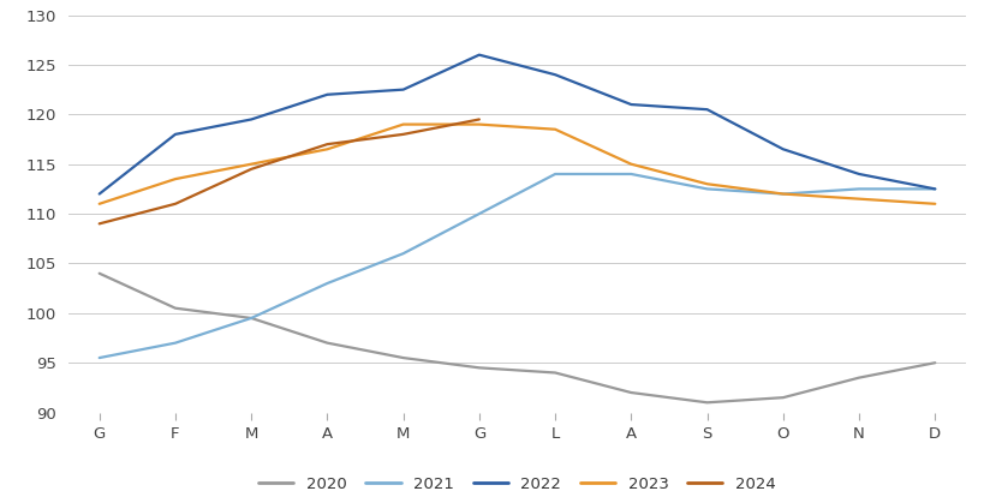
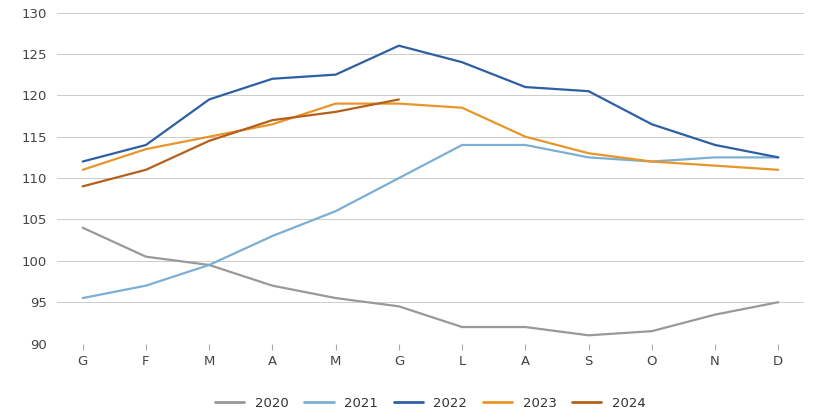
2022/F: 118.0 -> 114.0
2020/L: 94.0 -> 92.0
